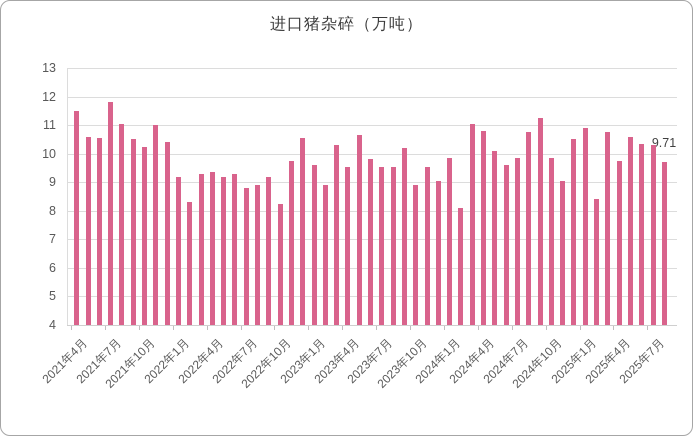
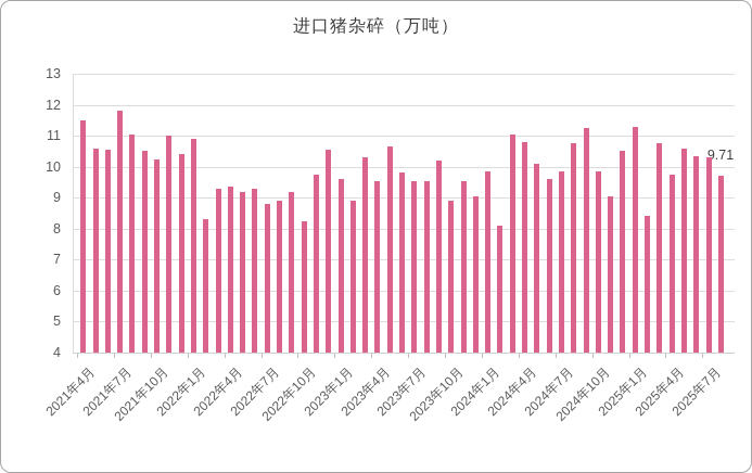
2022年1月: 9.2 -> 10.9
2025年1月: 10.9 -> 11.3
